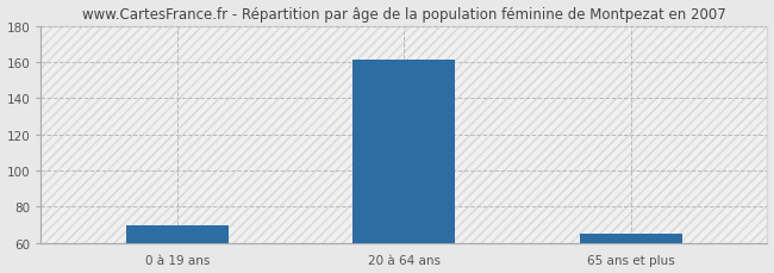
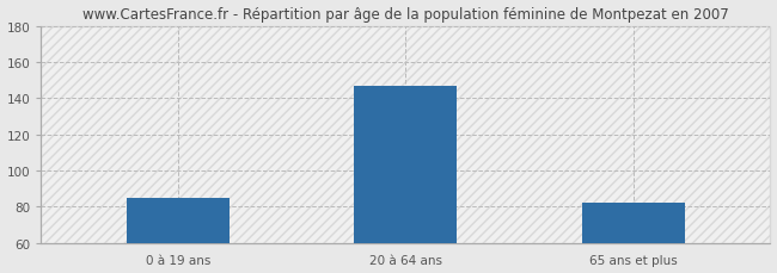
0 à 19 ans: 70 -> 85
20 à 64 ans: 161 -> 147
65 ans et plus: 65 -> 82
